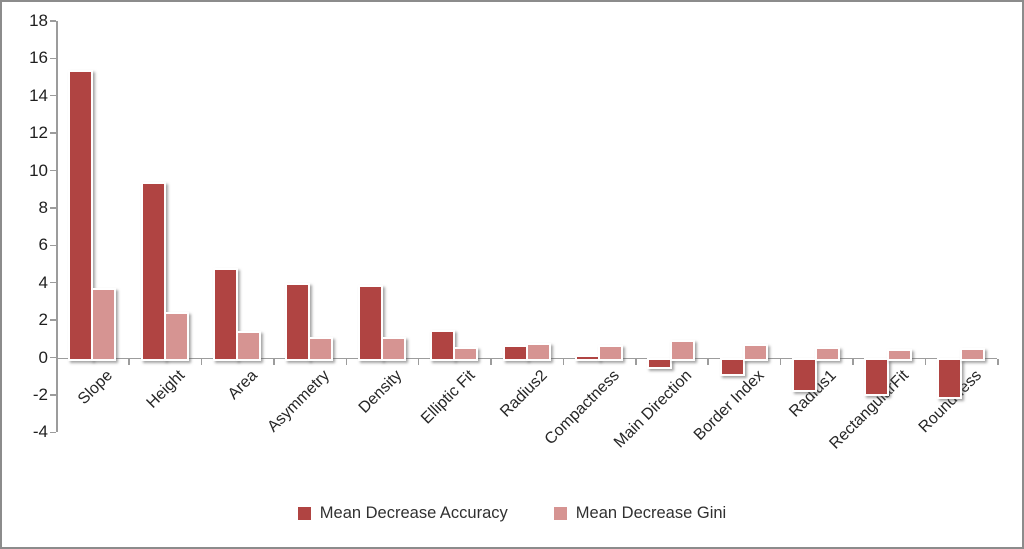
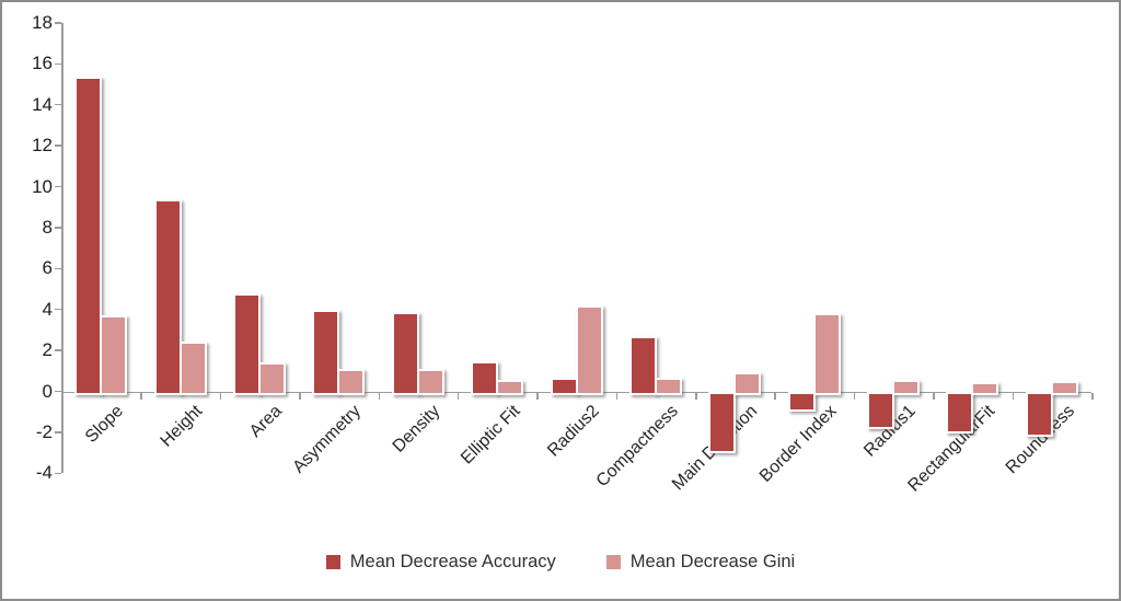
Mean Decrease Gini/Radius2: 0.8 -> 4.2
Mean Decrease Accuracy/Compactness: 0.1 -> 2.7
Mean Decrease Accuracy/Main Direction: -0.4 -> -2.8
Mean Decrease Gini/Border Index: 0.7 -> 3.8
